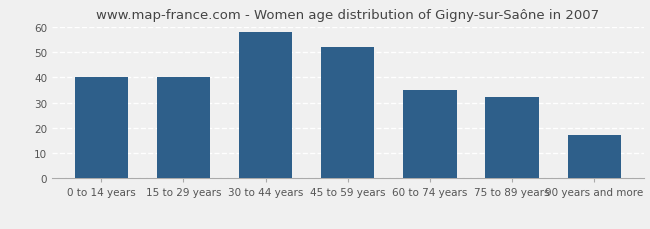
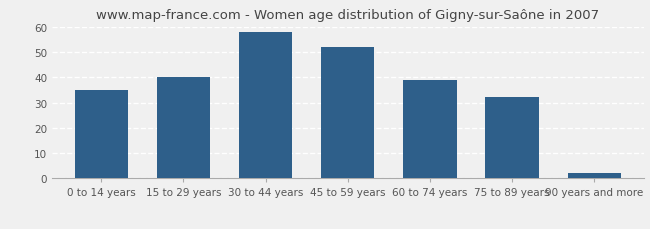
0 to 14 years: 40 -> 35
60 to 74 years: 35 -> 39
90 years and more: 17 -> 2
